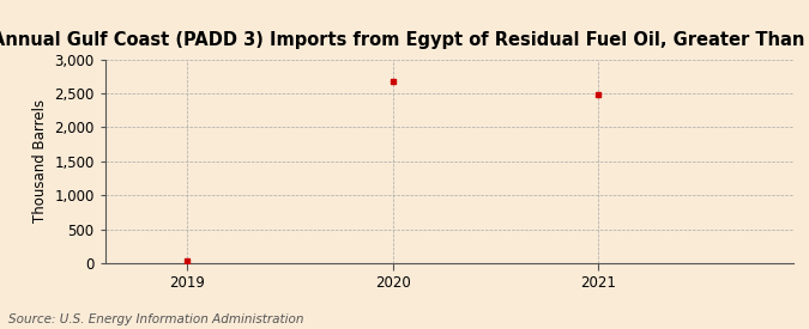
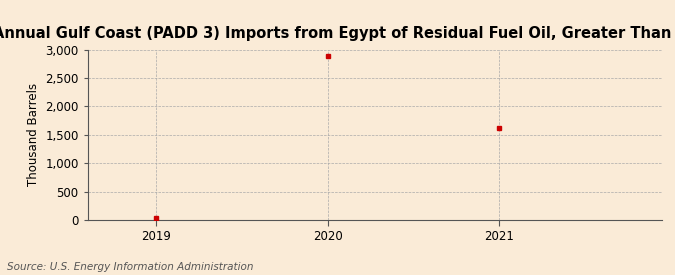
2020: 2,680 -> 2,880
2021: 2,480 -> 1,620
